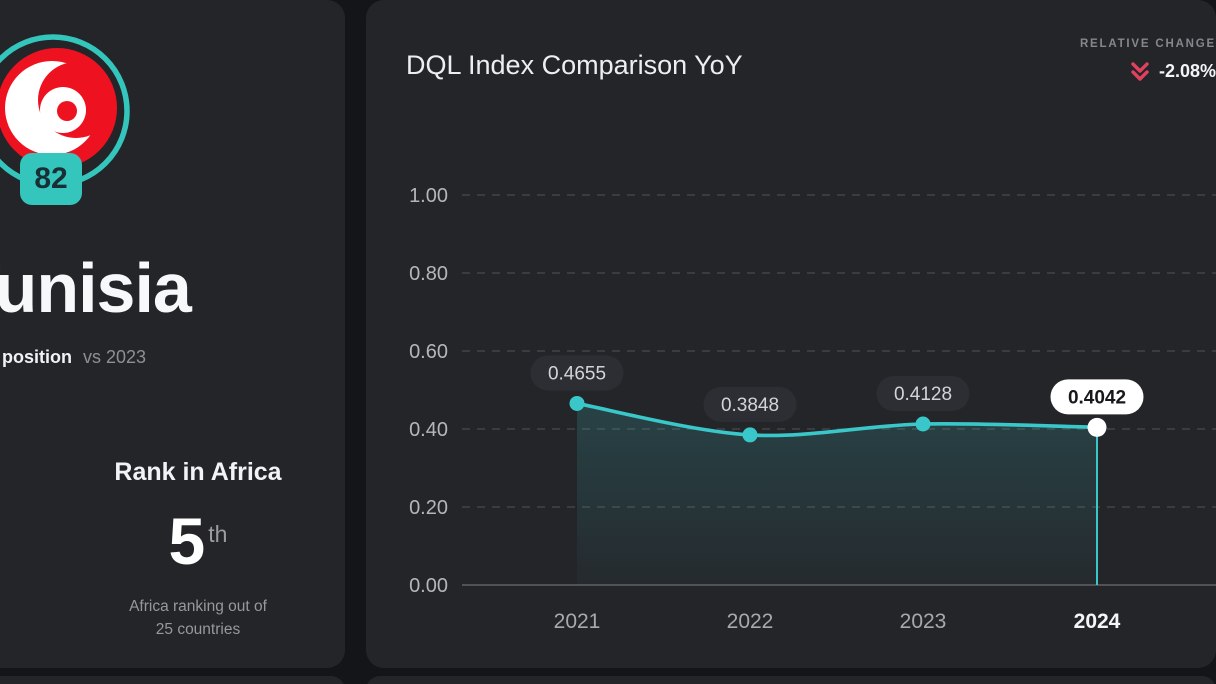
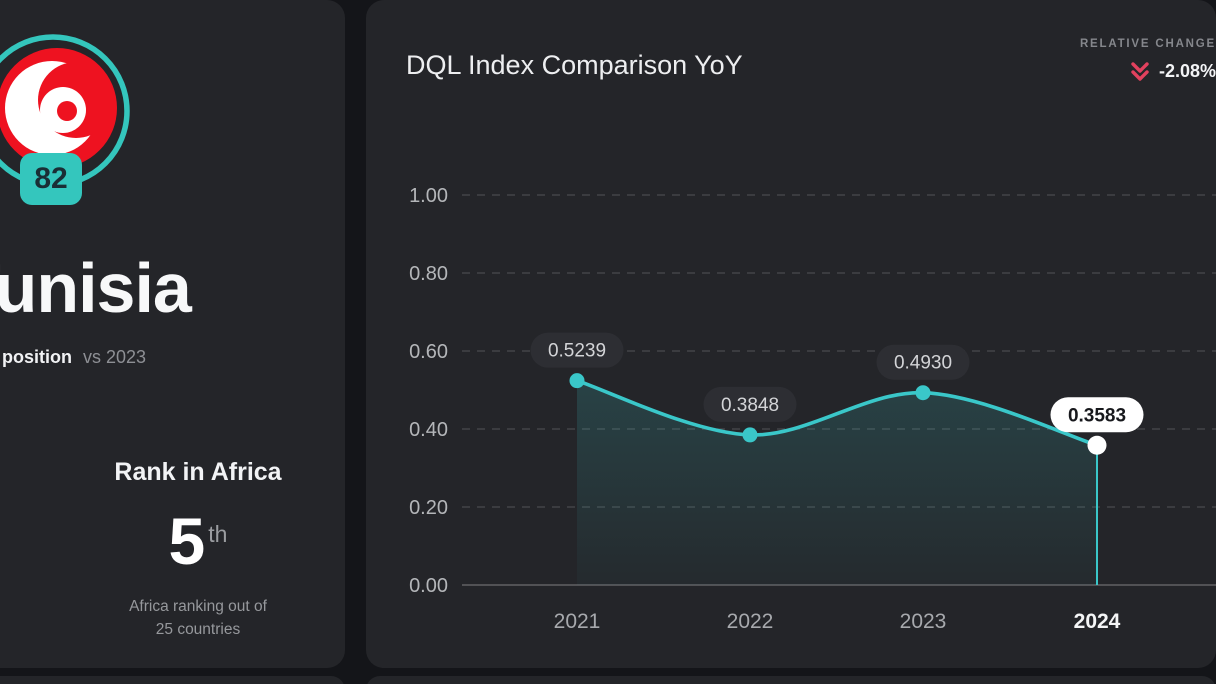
2021: 0.4655 -> 0.5239
2023: 0.4128 -> 0.4930
2024: 0.4042 -> 0.3583
